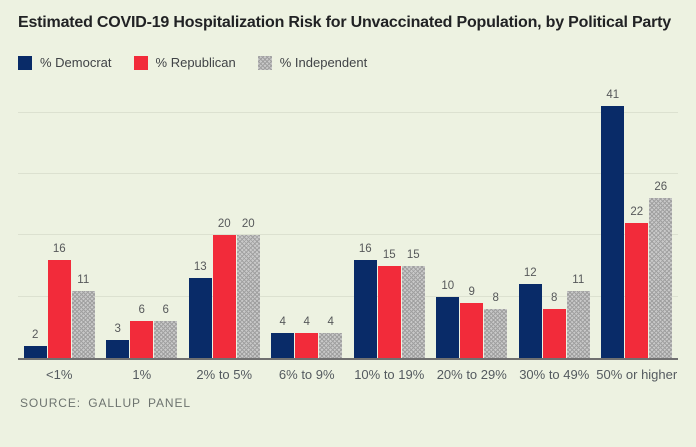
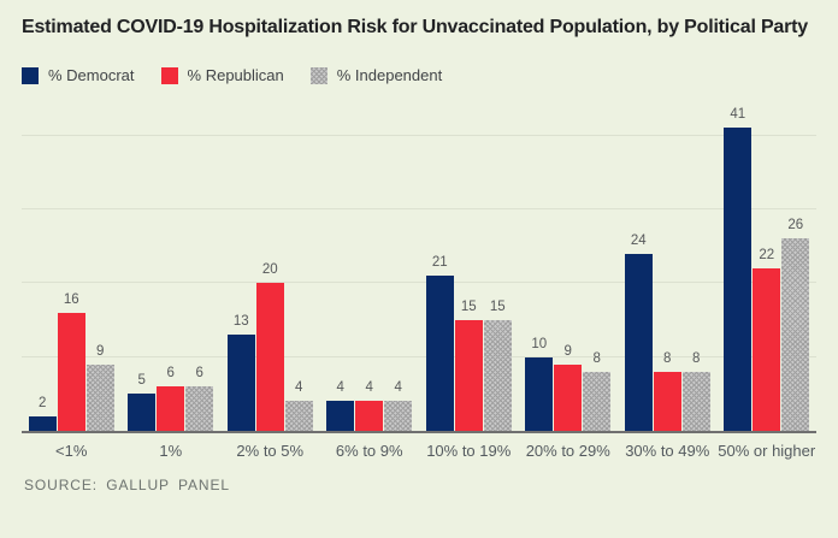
% Independent/<1%: 11 -> 9
% Democrat/1%: 3 -> 5
% Independent/2% to 5%: 20 -> 4
% Democrat/10% to 19%: 16 -> 21
% Democrat/30% to 49%: 12 -> 24
% Independent/30% to 49%: 11 -> 8
